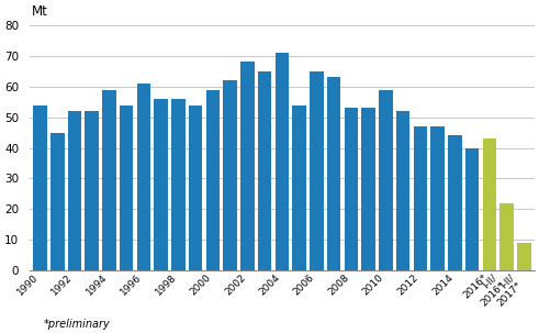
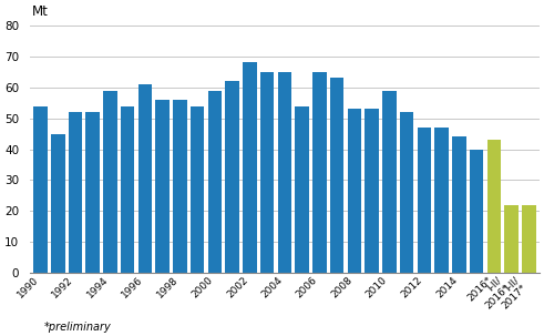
2004: 71 -> 65
I-II/ 2017*: 9 -> 22
